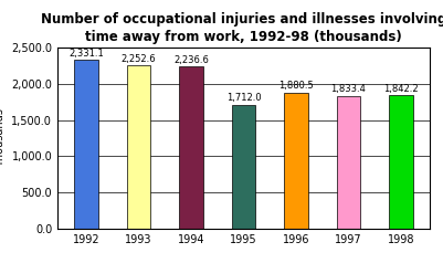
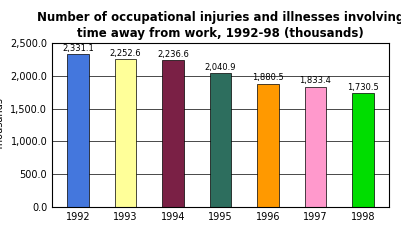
1995: 1,712.0 -> 2,040.9
1998: 1,842.2 -> 1,730.5
